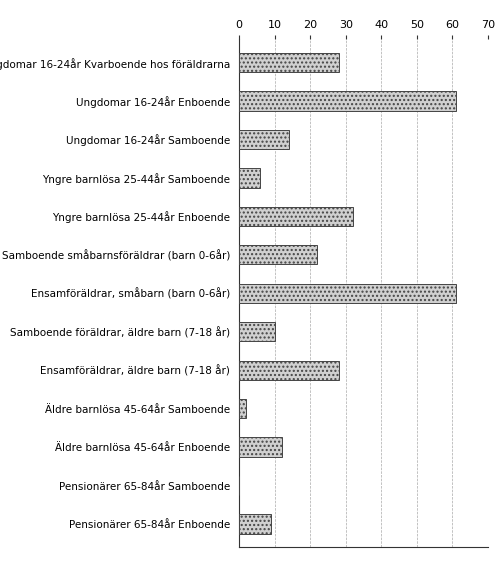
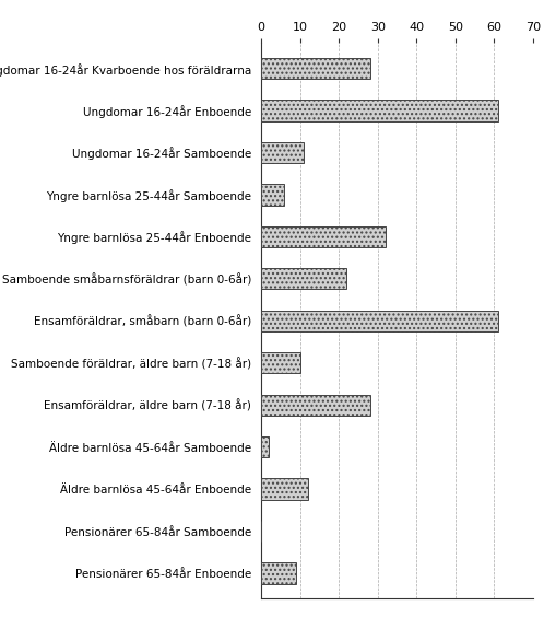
Ungdomar 16-24år Samboende: 14 -> 11
